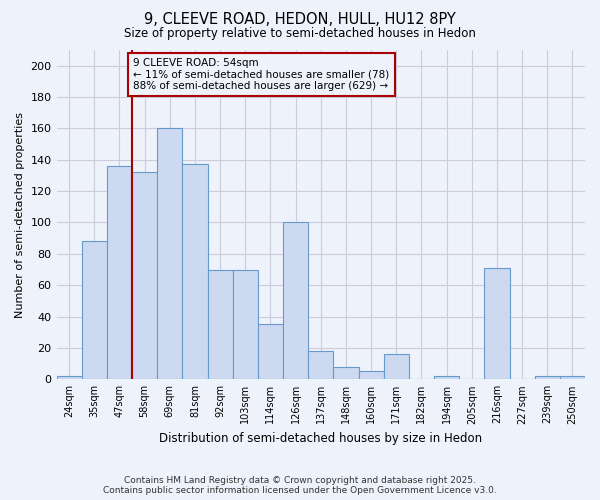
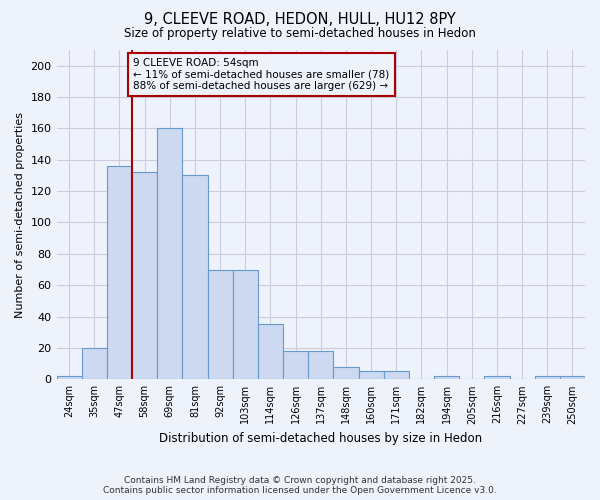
35sqm: 88 -> 20
81sqm: 137 -> 130
126sqm: 100 -> 18
171sqm: 16 -> 5
216sqm: 71 -> 2
